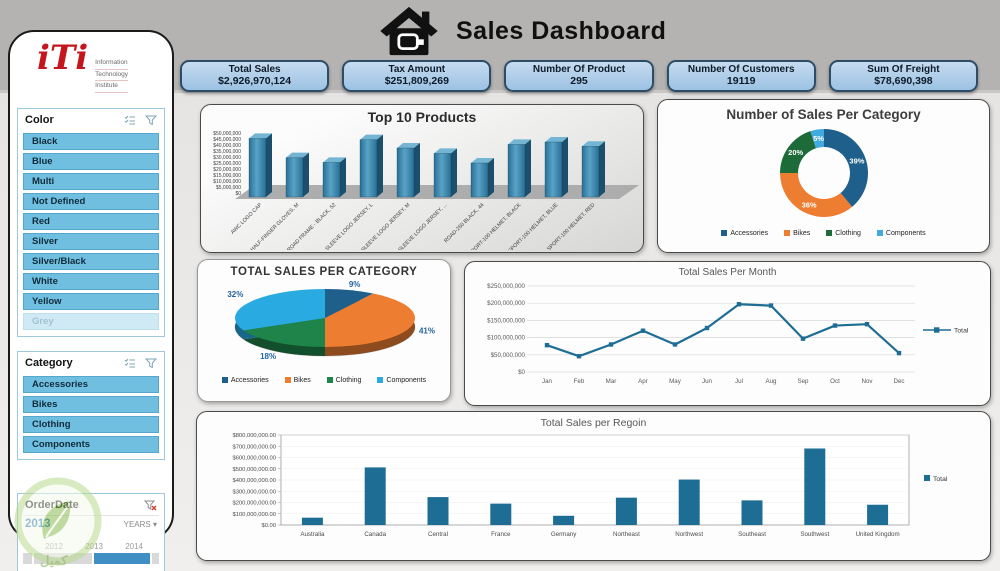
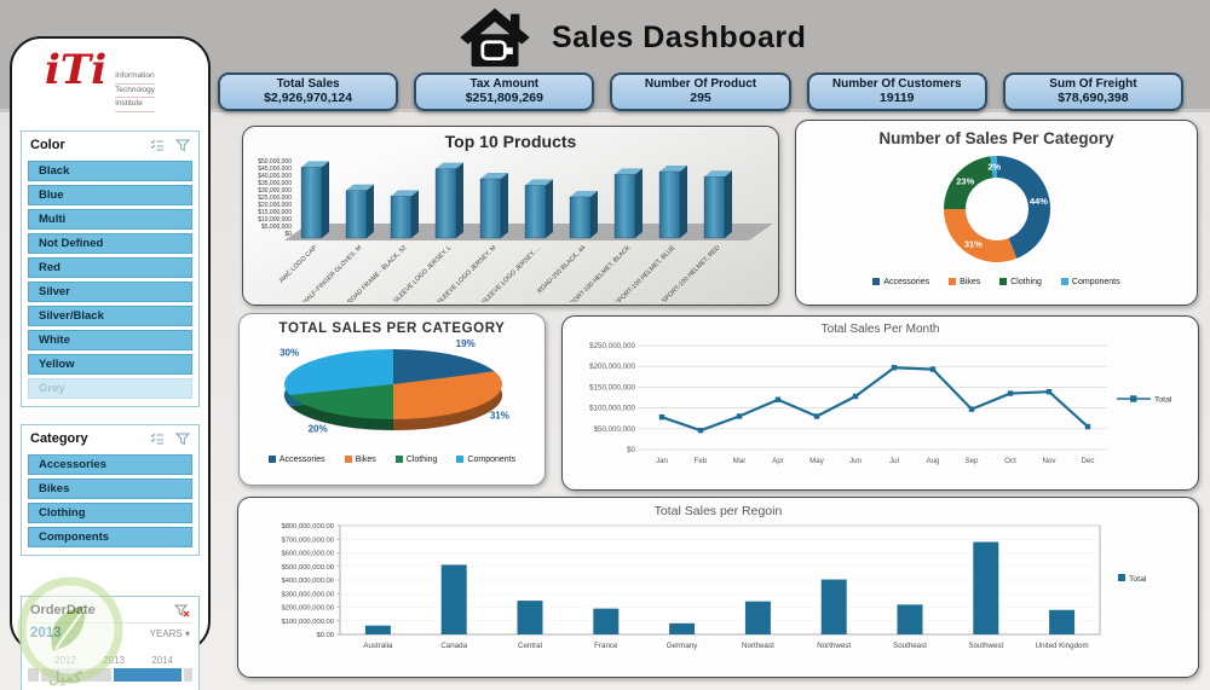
Number of Sales Per Category/Accessories: 39% -> 44%
Number of Sales Per Category/Bikes: 36% -> 31%
Number of Sales Per Category/Clothing: 20% -> 23%
Number of Sales Per Category/Components: 5% -> 2%
TOTAL SALES PER CATEGORY/Accessories: 9% -> 19%
TOTAL SALES PER CATEGORY/Bikes: 41% -> 31%
TOTAL SALES PER CATEGORY/Clothing: 18% -> 20%
TOTAL SALES PER CATEGORY/Components: 32% -> 30%
